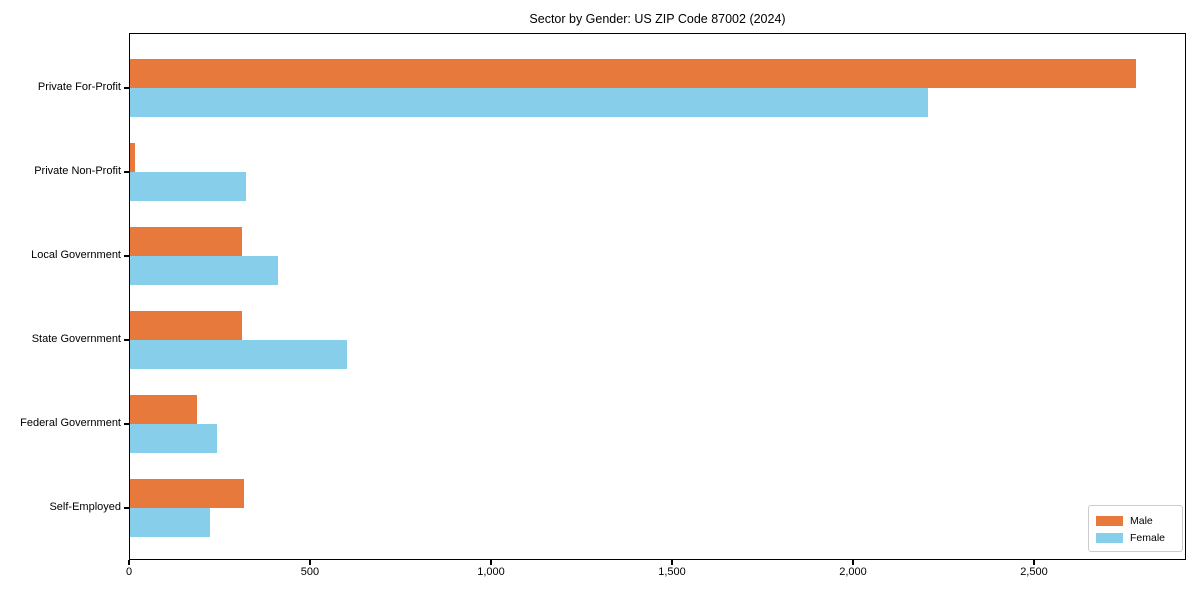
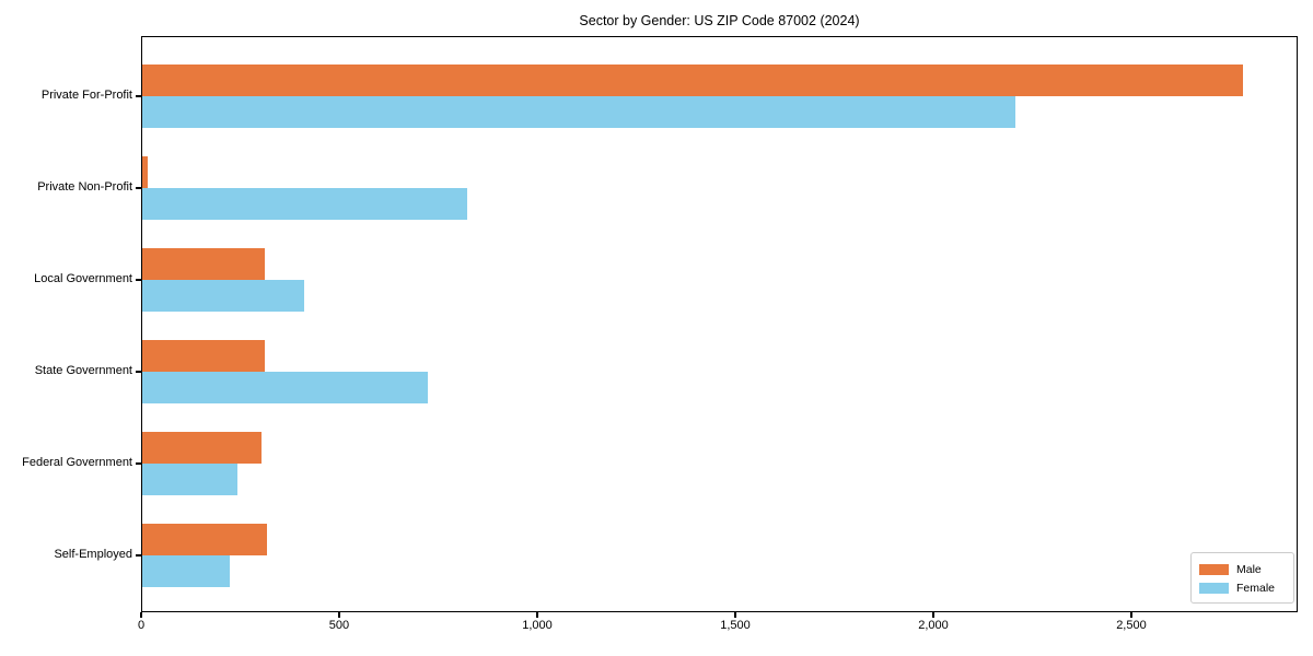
Female/Private Non-Profit: 320 -> 820
Female/State Government: 600 -> 720
Male/Federal Government: 180 -> 300
